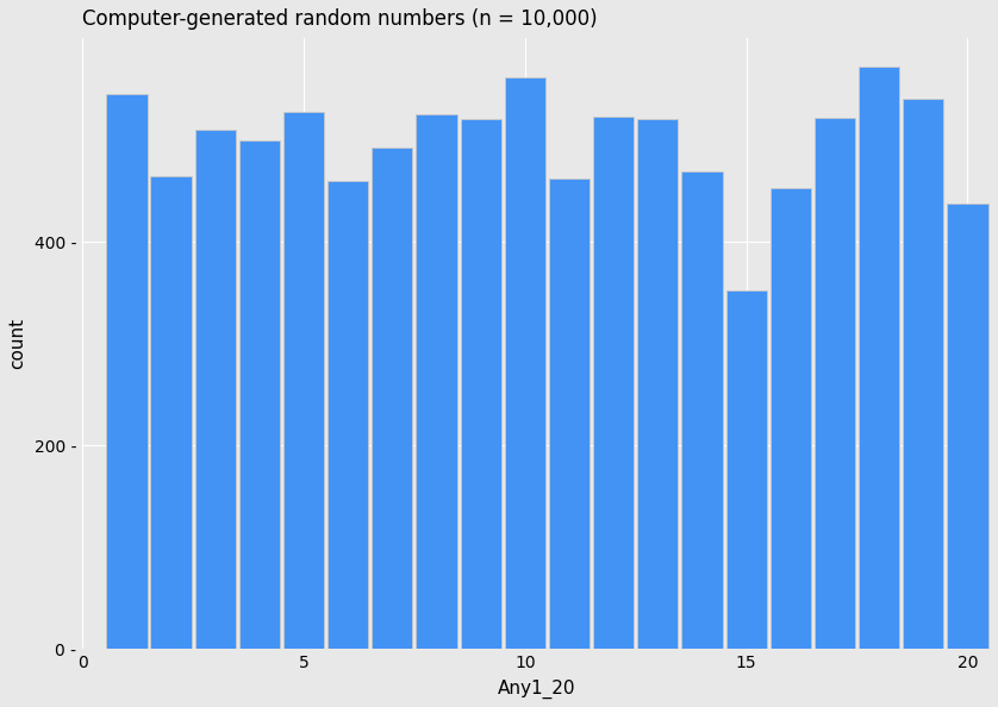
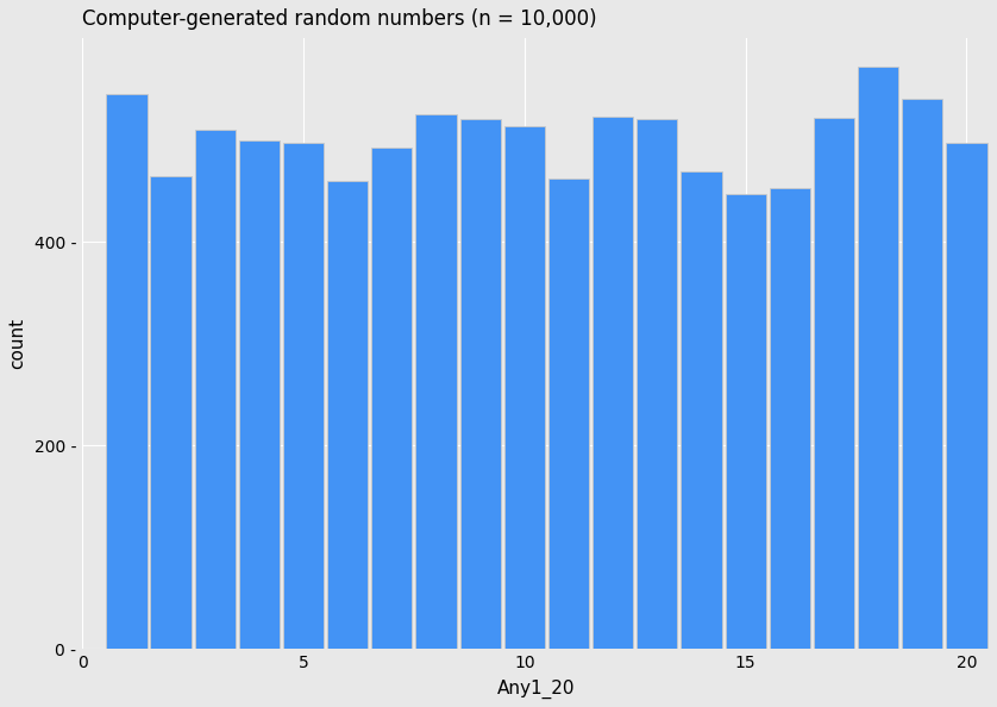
5: 528 - -> 497 -
10: 562 - -> 513 -
15: 352 - -> 447 -
20: 438 - -> 497 -
